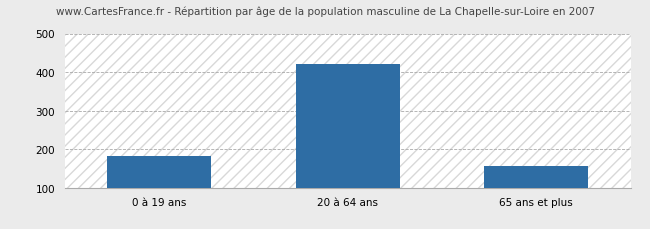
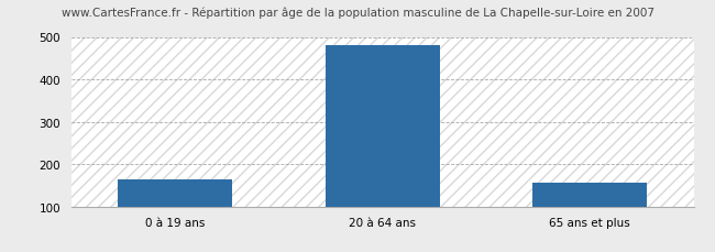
0 à 19 ans: 183 -> 165
20 à 64 ans: 420 -> 480
